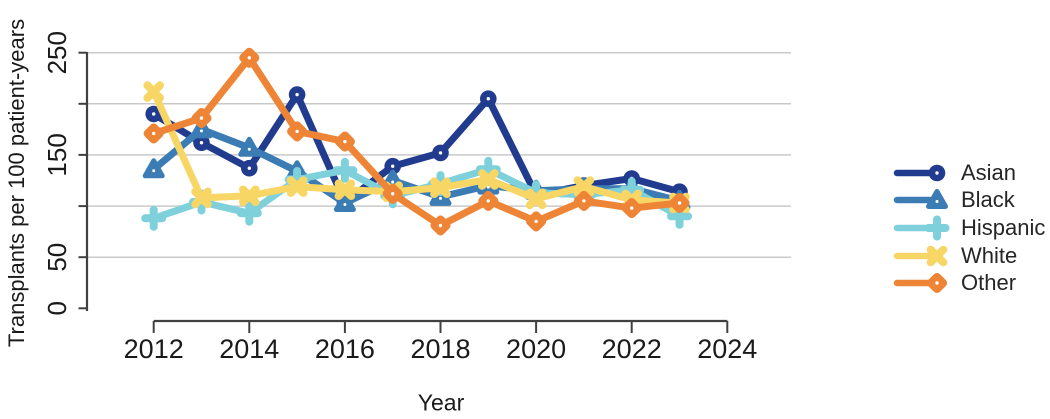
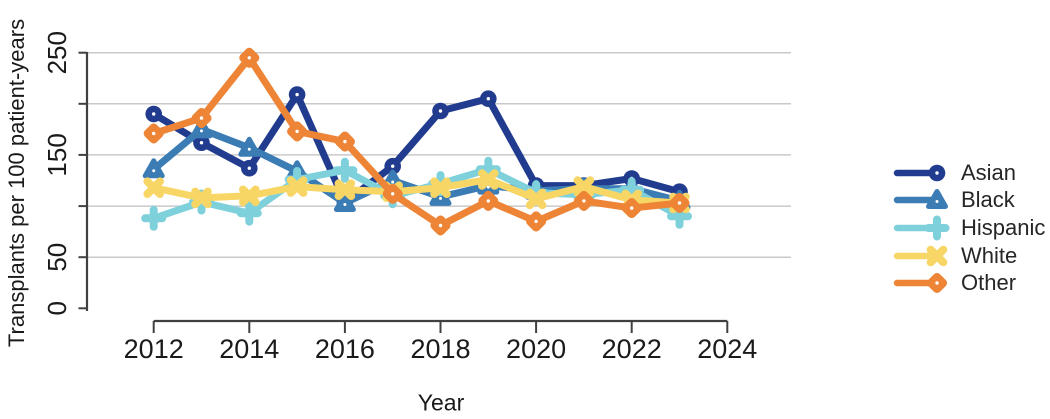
White/2012: 212 -> 118
Asian/2018: 152 -> 193
Asian/2020: 111 -> 120
